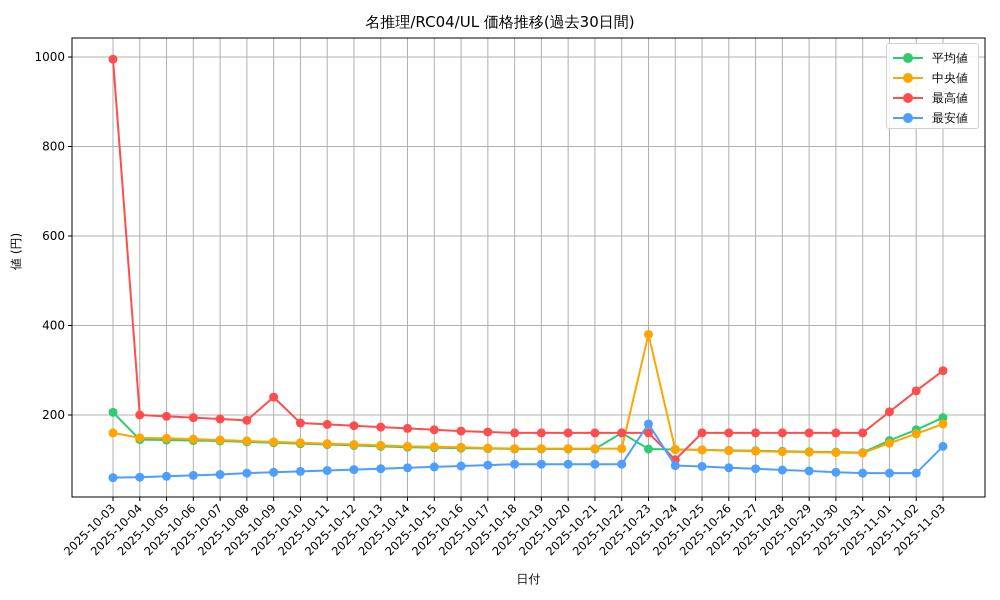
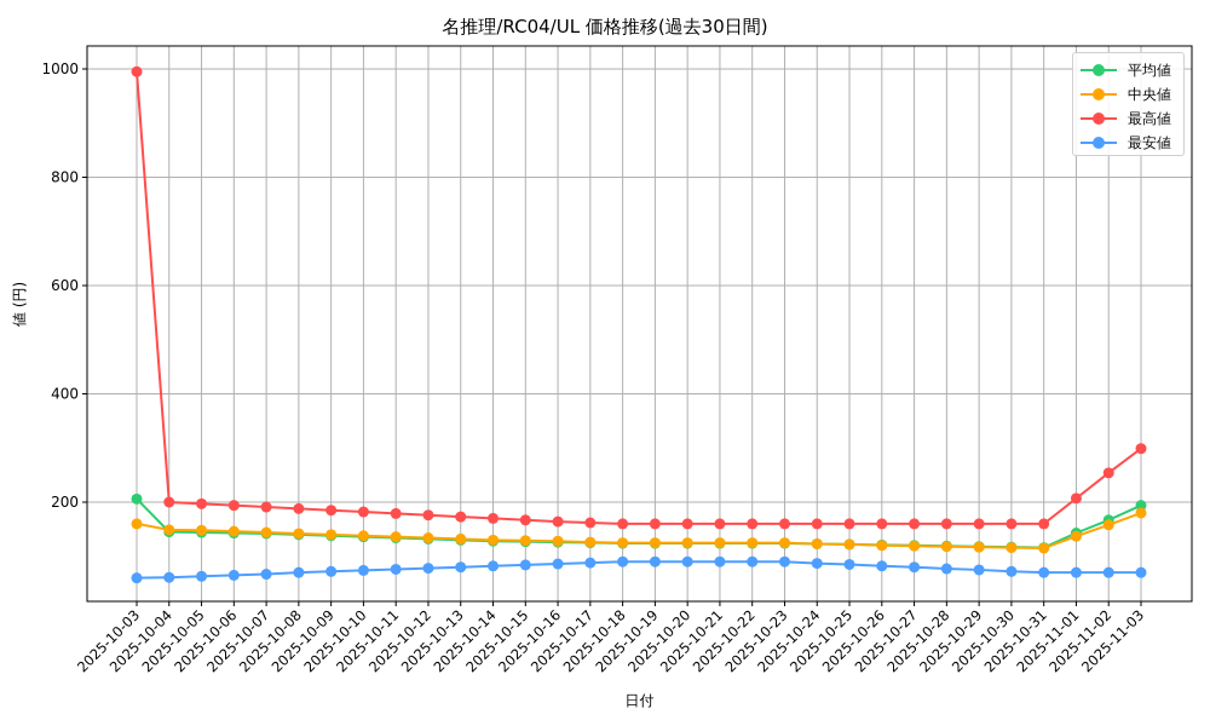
最高値/2025-10-09: 240 -> 180
平均値/2025-10-22: 160 -> 120
中央値/2025-10-23: 380 -> 120
最安値/2025-10-23: 180 -> 90
最高値/2025-10-24: 100 -> 160
最安値/2025-11-03: 130 -> 70
